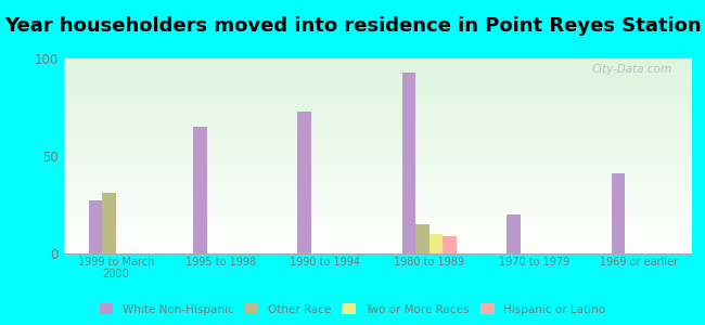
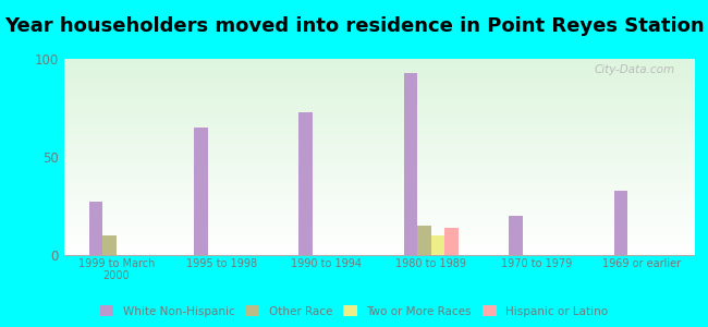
Other Race/1999 to March 2000: 31 -> 10
Hispanic or Latino/1980 to 1989: 9 -> 14
White Non-Hispanic/1969 or earlier: 41 -> 33
